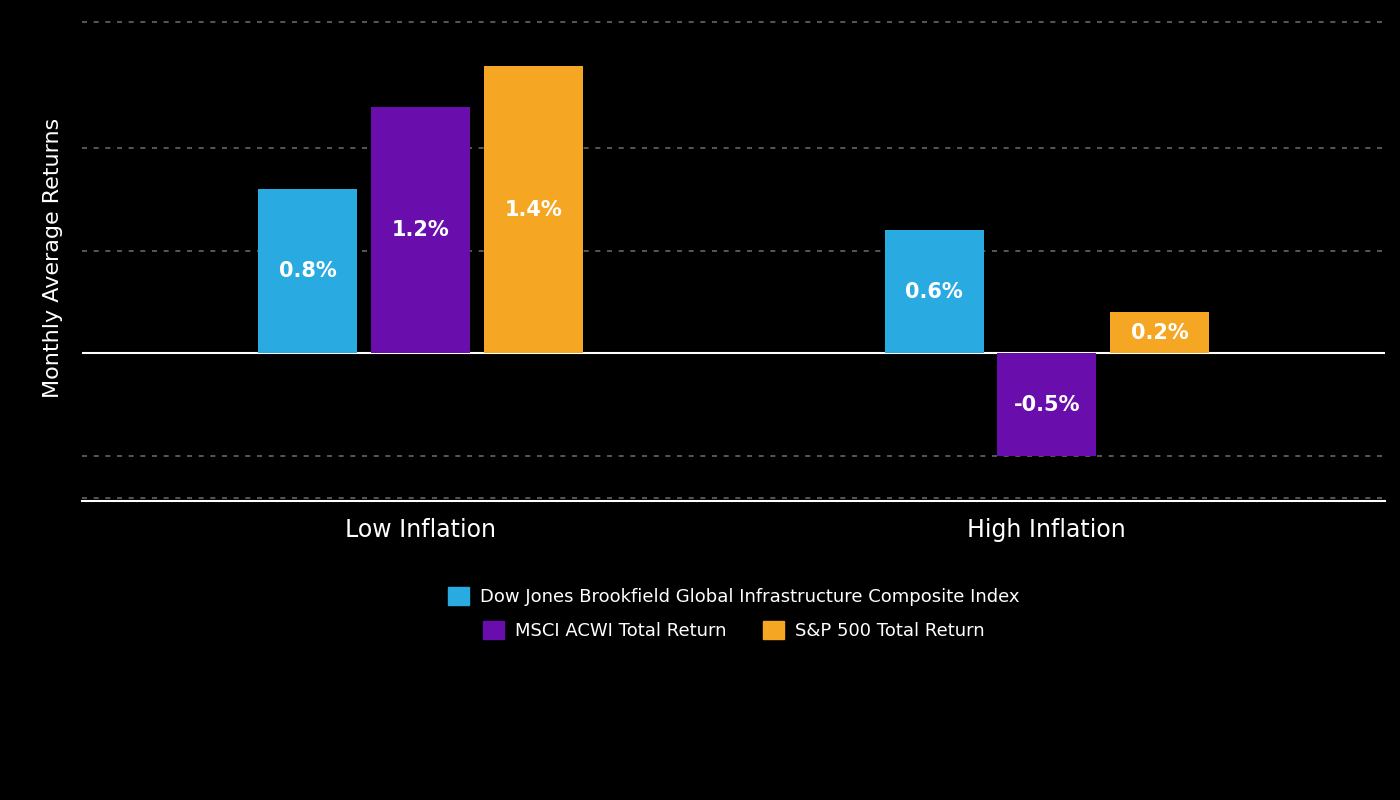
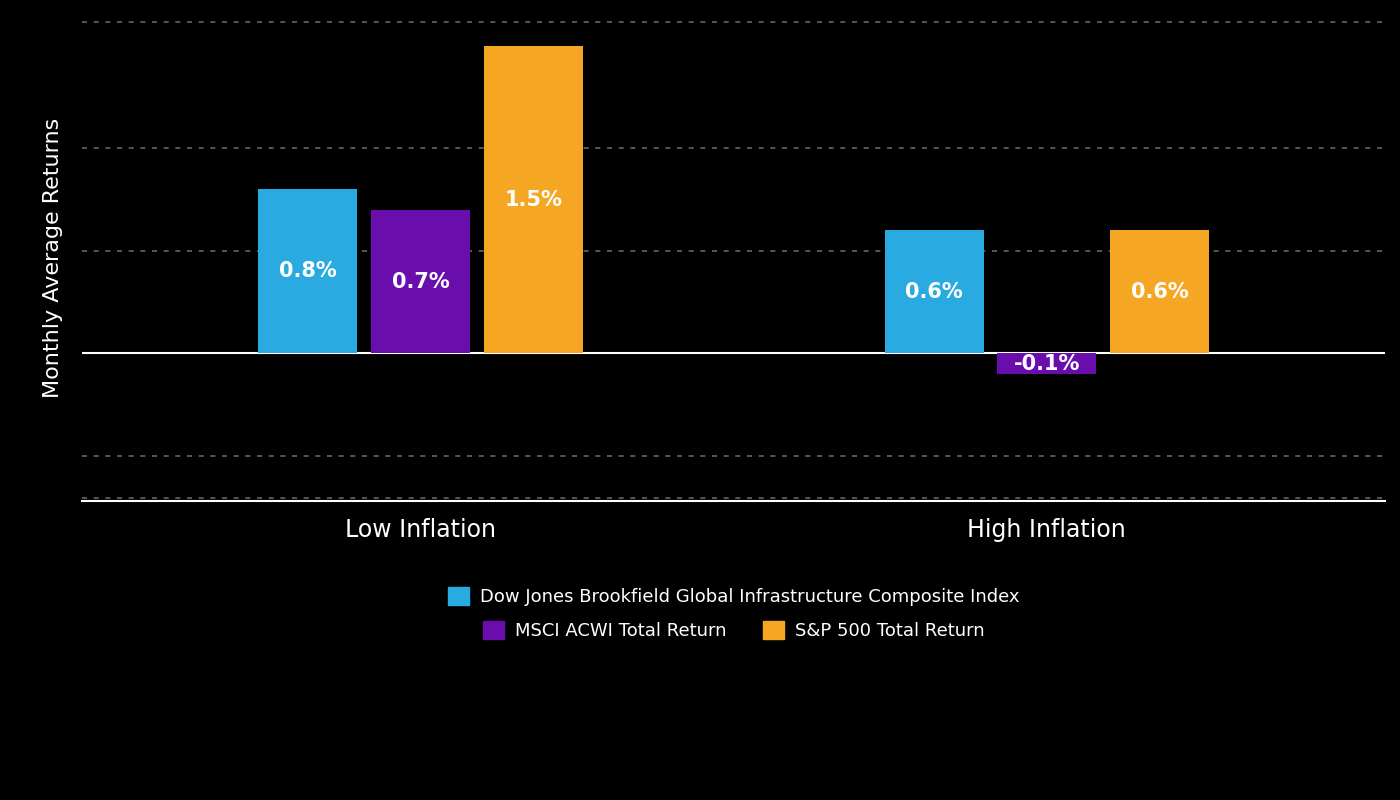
MSCI ACWI Total Return/Low Inflation: 1.2% -> 0.7%
S&P 500 Total Return/Low Inflation: 1.4% -> 1.5%
MSCI ACWI Total Return/High Inflation: -0.5% -> -0.1%
S&P 500 Total Return/High Inflation: 0.2% -> 0.6%
